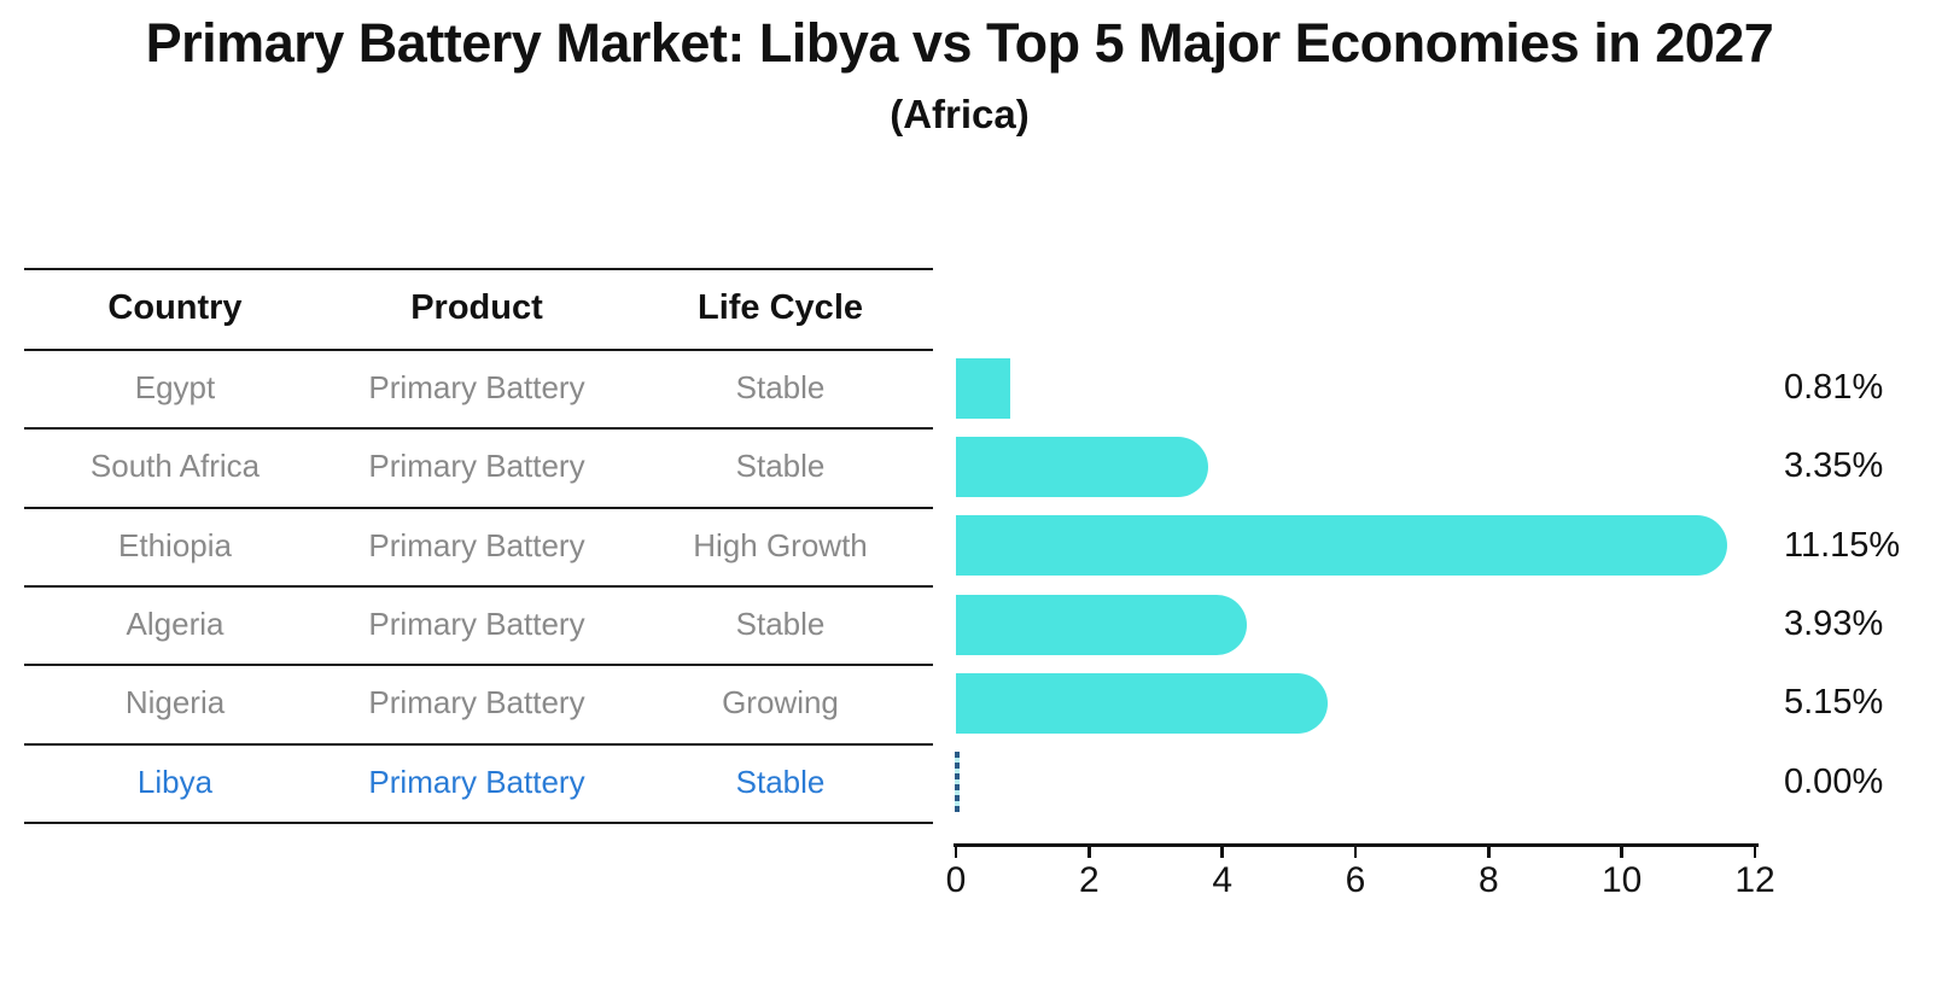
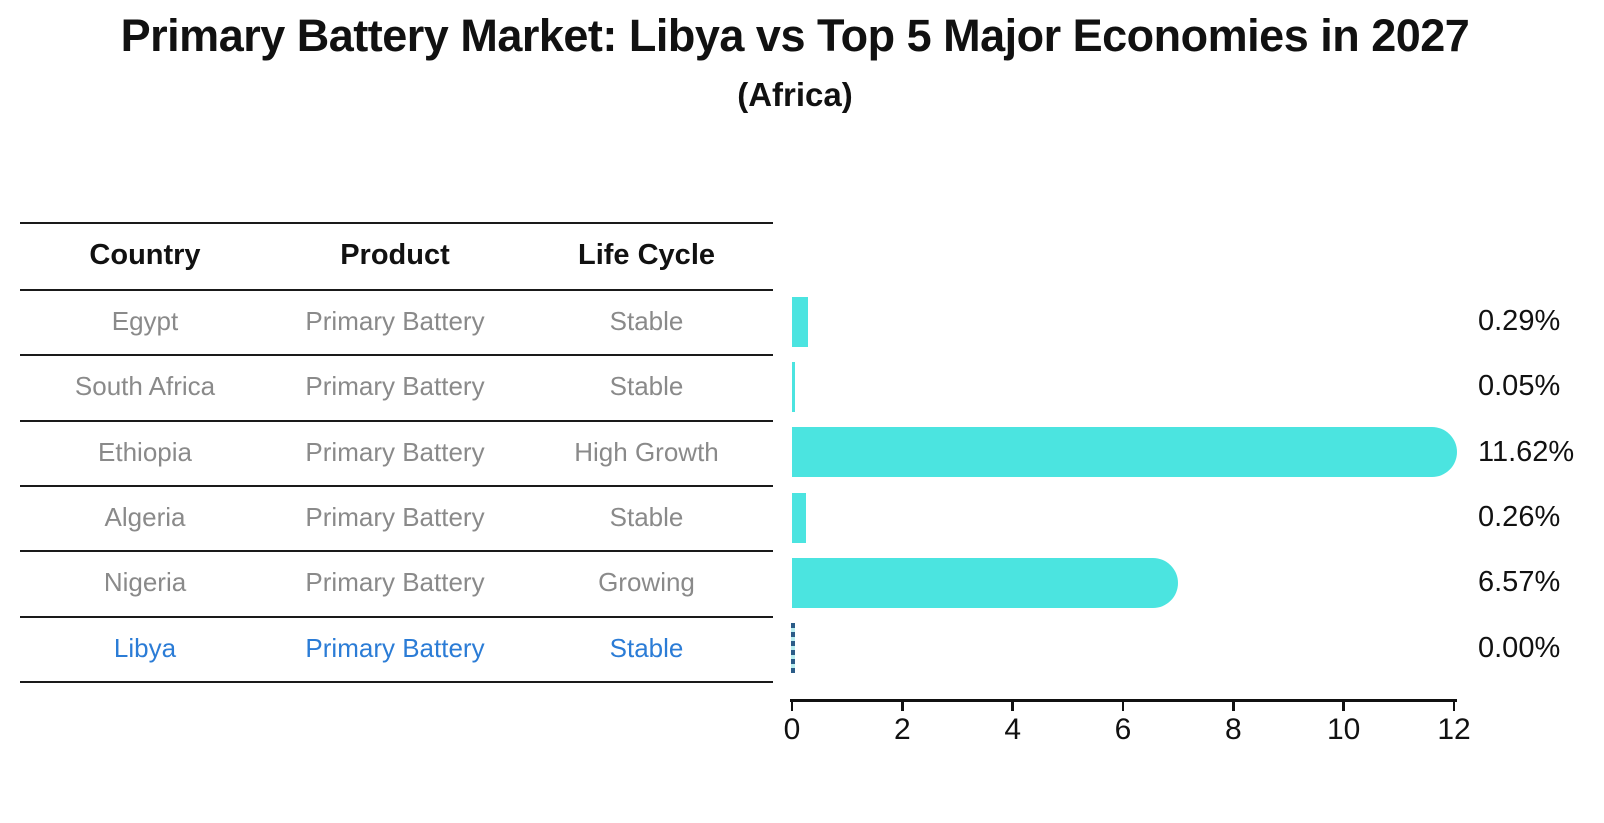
Egypt: 0.81% -> 0.29%
South Africa: 3.35% -> 0.05%
Ethiopia: 11.15% -> 11.62%
Algeria: 3.93% -> 0.26%
Nigeria: 5.15% -> 6.57%
